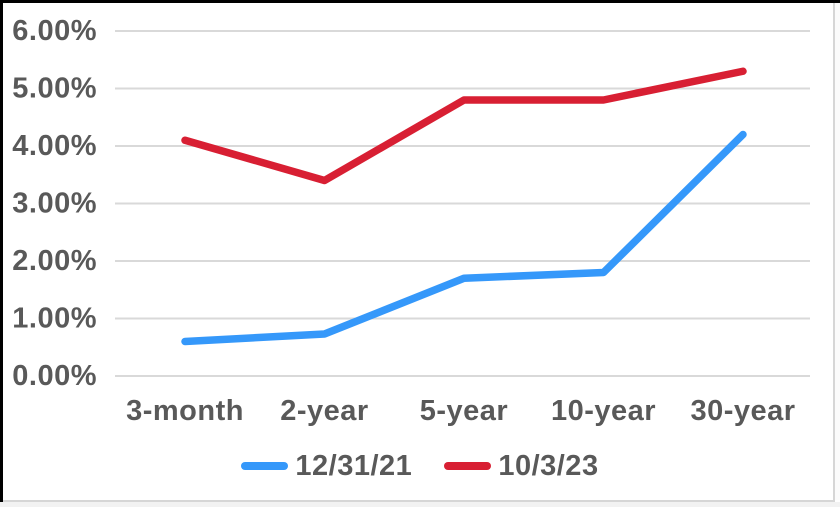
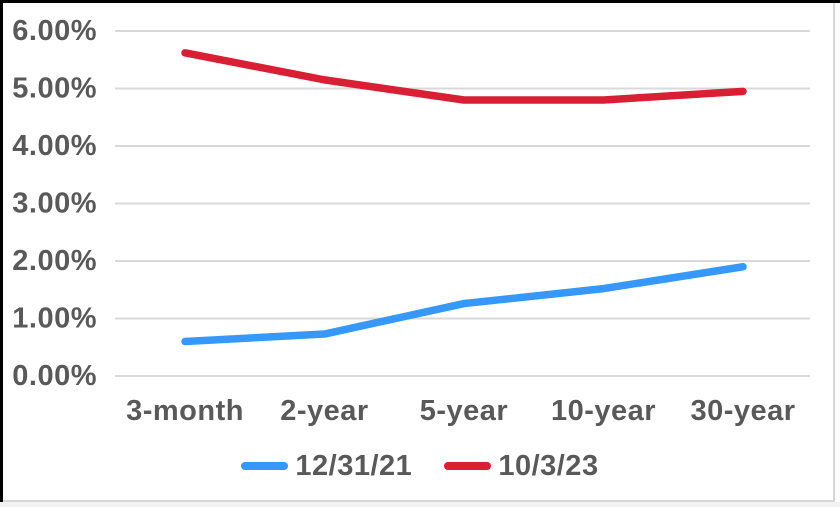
10/3/23/3-month: 4.1% -> 5.6%
10/3/23/2-year: 3.4% -> 5.2%
12/31/21/5-year: 1.7% -> 1.3%
12/31/21/10-year: 1.8% -> 1.5%
12/31/21/30-year: 4.2% -> 1.9%
10/3/23/30-year: 5.3% -> 5.0%
